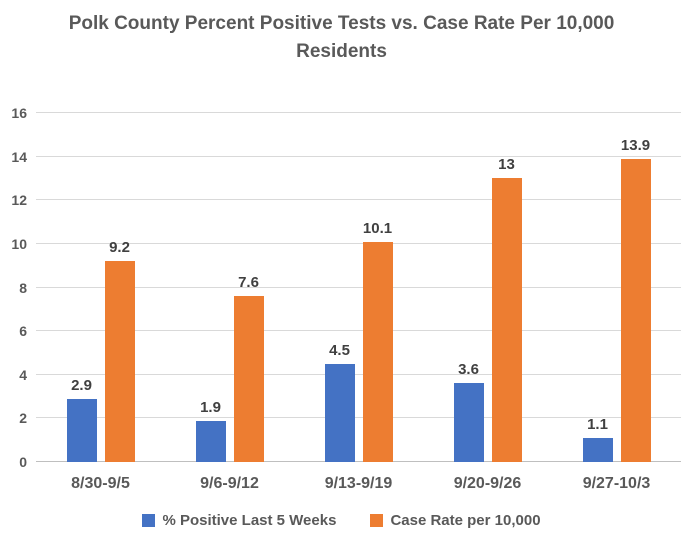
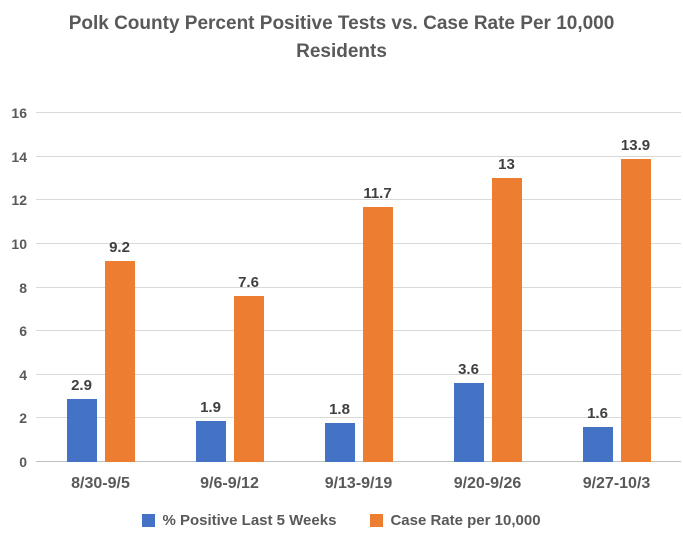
% Positive Last 5 Weeks/9/13-9/19: 4.5 -> 1.8
Case Rate per 10,000/9/13-9/19: 10.1 -> 11.7
% Positive Last 5 Weeks/9/27-10/3: 1.1 -> 1.6
